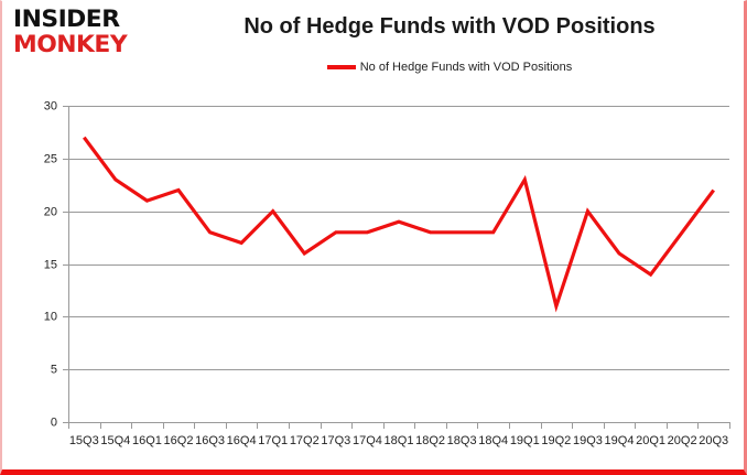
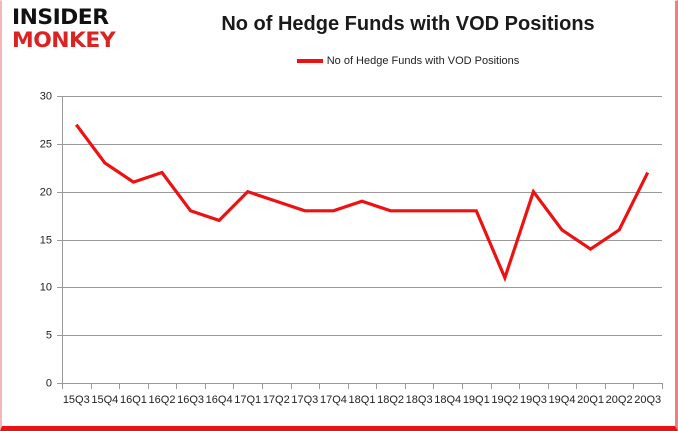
17Q2: 16 -> 19
19Q1: 23 -> 18
20Q2: 18 -> 16
